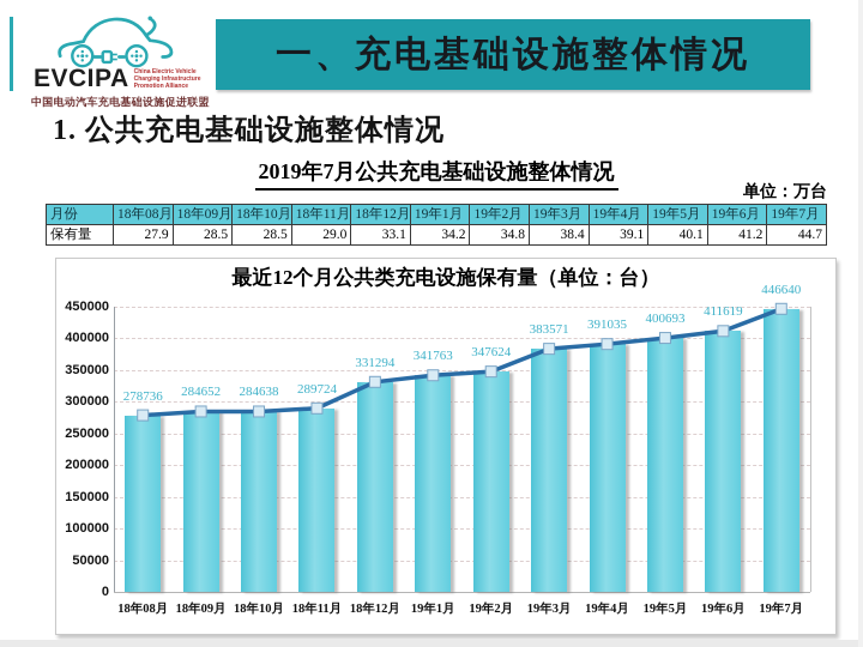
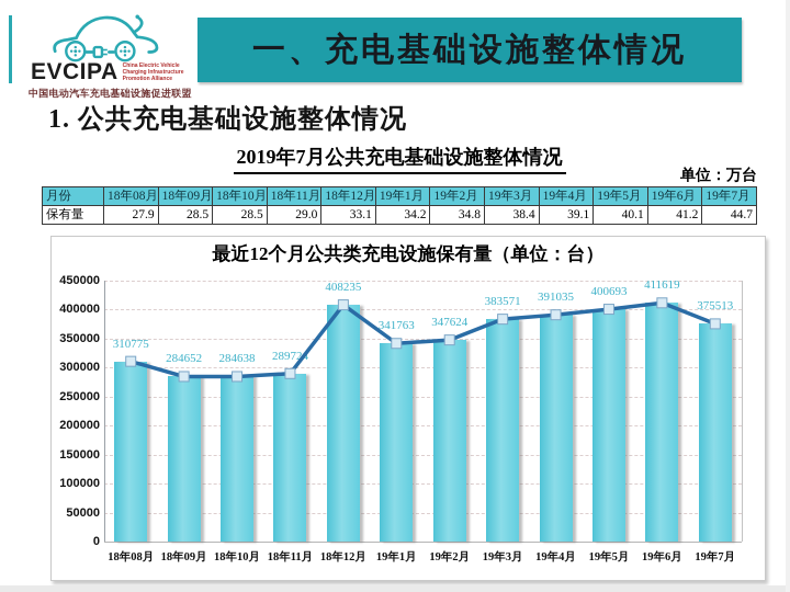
18年08月: 278736 -> 310775
18年12月: 331294 -> 408235
19年7月: 446640 -> 375513
